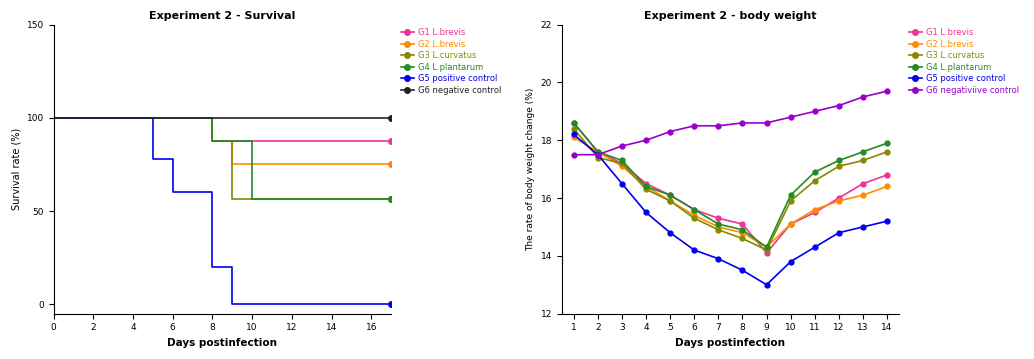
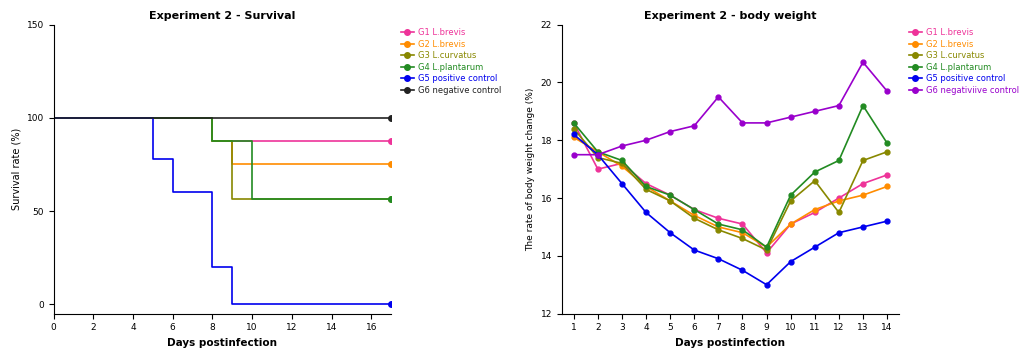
Experiment 2 - body weight/G1 L.brevis/2: 17.6 -> 17.0
Experiment 2 - body weight/G6 negativiive control/7: 18.5 -> 19.5
Experiment 2 - body weight/G3 L.curvatus/12: 17.1 -> 15.5
Experiment 2 - body weight/G4 L.plantarum/13: 17.6 -> 19.2
Experiment 2 - body weight/G6 negativiive control/13: 19.5 -> 20.7
